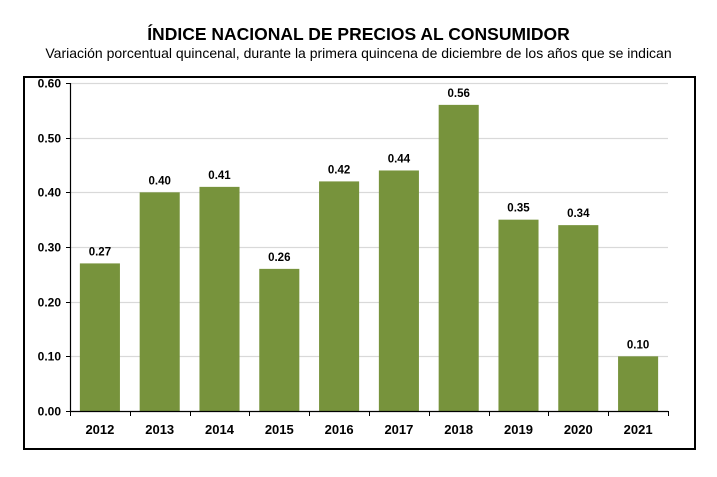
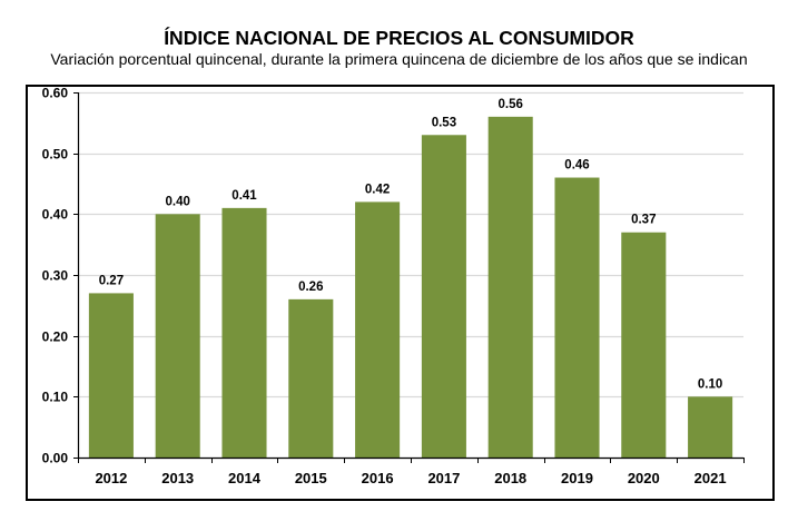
2017: 0.44 -> 0.53
2019: 0.35 -> 0.46
2020: 0.34 -> 0.37
